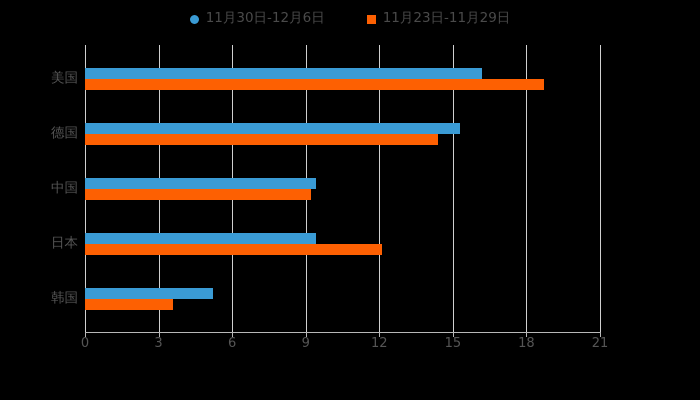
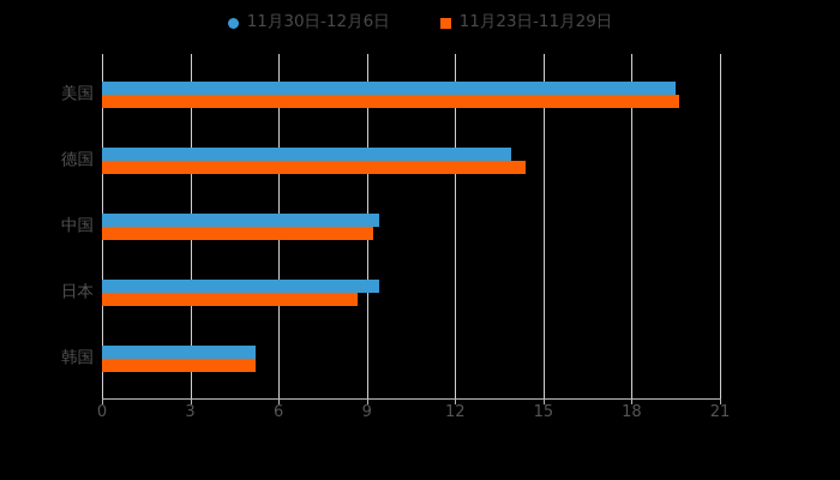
11月30日-12月6日/美国: 16.2 -> 19.5
11月23日-11月29日/美国: 18.7 -> 19.6
11月30日-12月6日/德国: 15.3 -> 13.9
11月23日-11月29日/日本: 12.1 -> 8.7
11月23日-11月29日/韩国: 3.6 -> 5.2
